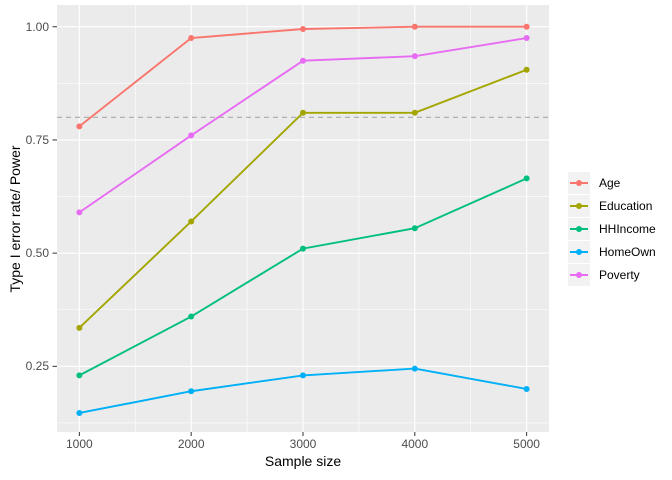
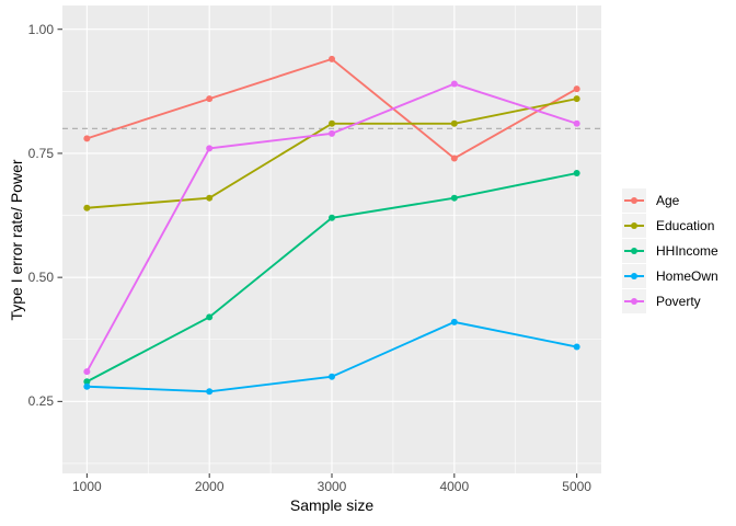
Education/1000: 0.34 -> 0.64
HHIncome/1000: 0.23 -> 0.29
HomeOwn/1000: 0.15 -> 0.28
Poverty/1000: 0.59 -> 0.31
Age/2000: 0.97 -> 0.86
Education/2000: 0.57 -> 0.66
HHIncome/2000: 0.36 -> 0.42
HomeOwn/2000: 0.20 -> 0.27
Age/3000: 0.99 -> 0.94
HHIncome/3000: 0.51 -> 0.62
HomeOwn/3000: 0.23 -> 0.30
Poverty/3000: 0.93 -> 0.79
Age/4000: 1.00 -> 0.74
HHIncome/4000: 0.56 -> 0.66
HomeOwn/4000: 0.24 -> 0.41
Poverty/4000: 0.94 -> 0.89
Age/5000: 1.00 -> 0.88
Education/5000: 0.91 -> 0.86
HHIncome/5000: 0.67 -> 0.71
HomeOwn/5000: 0.20 -> 0.36
Poverty/5000: 0.97 -> 0.81
